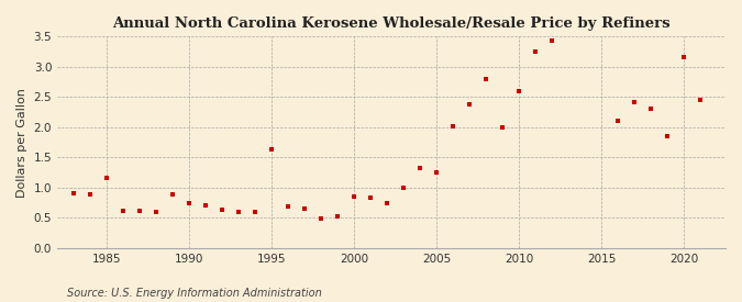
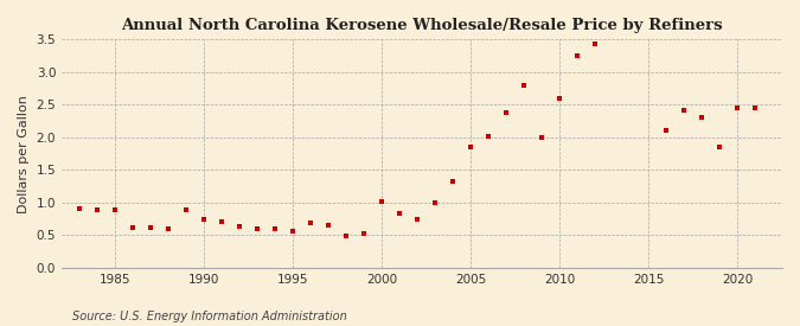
1985: 1.16 -> 0.88
1995: 1.64 -> 0.57
2000: 0.86 -> 1.01
2005: 1.26 -> 1.86
2020: 3.16 -> 2.45
